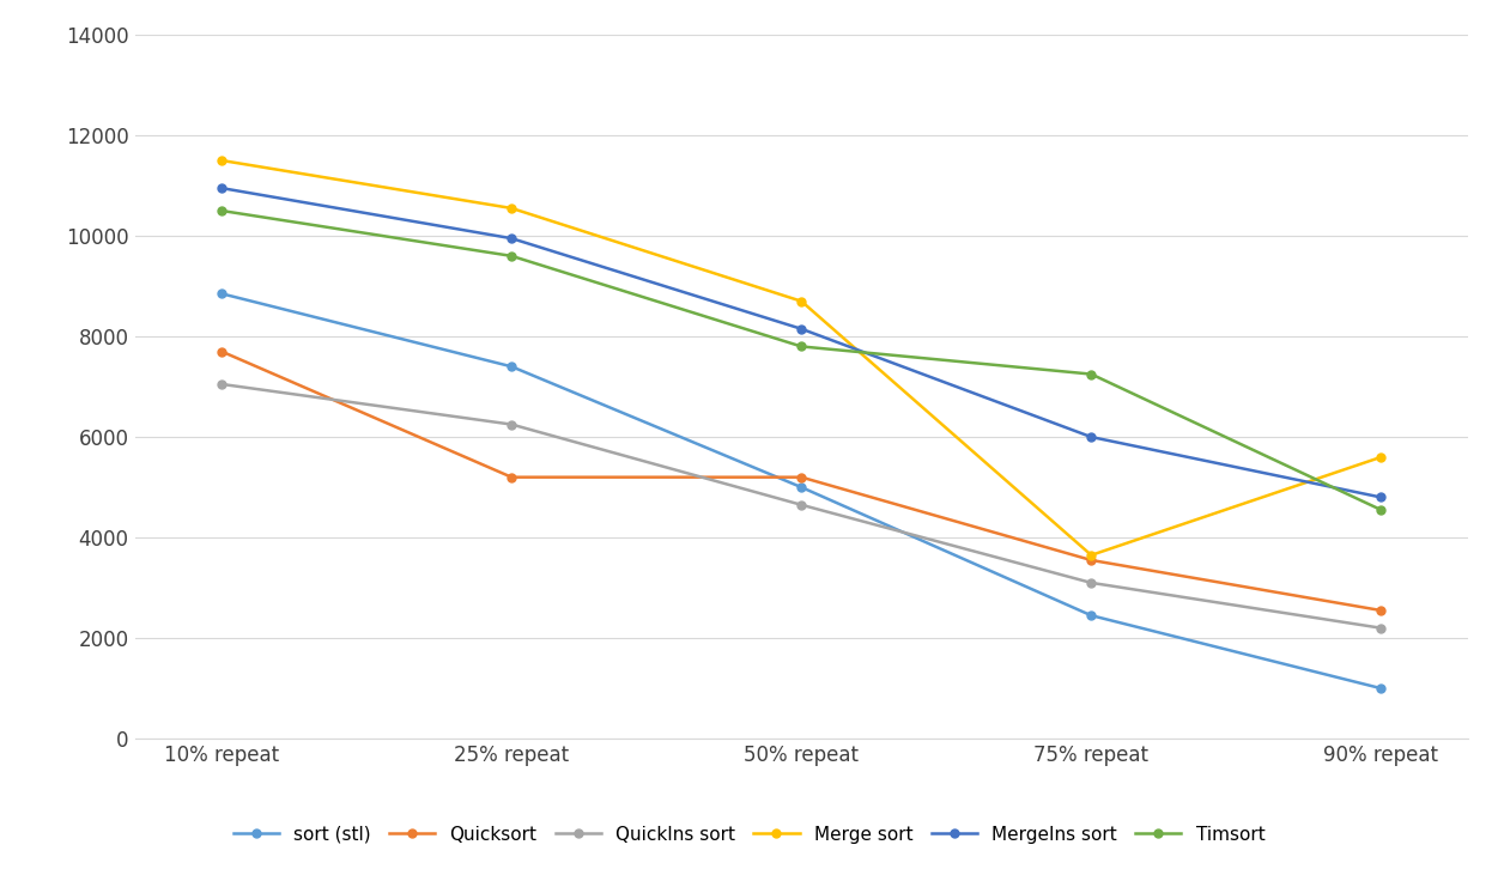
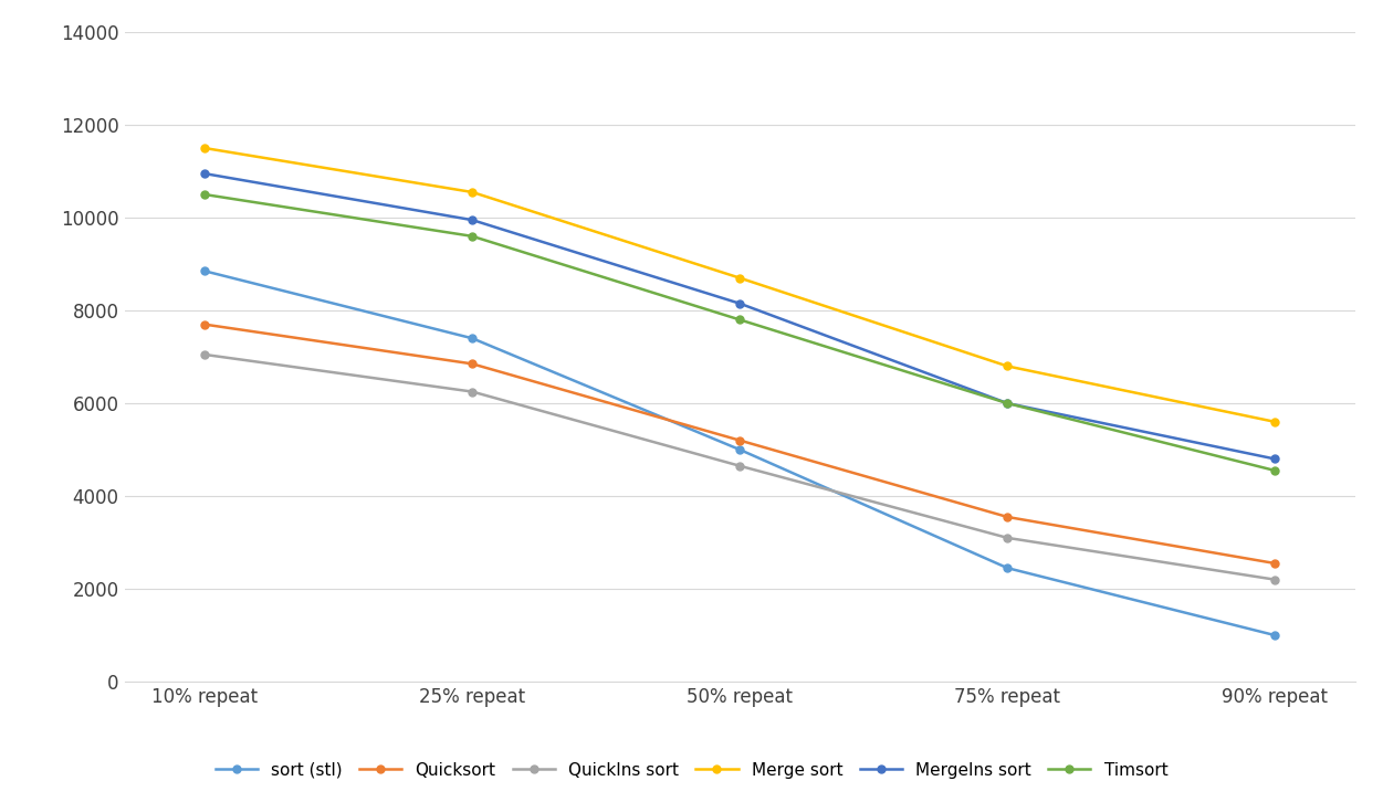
Quicksort/25% repeat: 5200 -> 6850
Merge sort/75% repeat: 3650 -> 6800
Timsort/75% repeat: 7250 -> 6000
